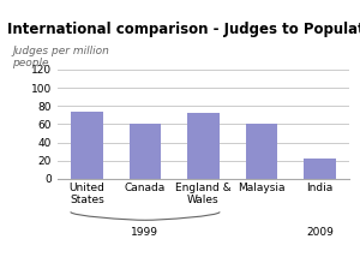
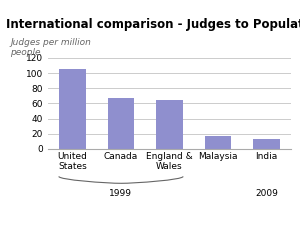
United States: 74 -> 105
Canada: 60 -> 67
England & Wales: 72 -> 65
Malaysia: 60 -> 17
India: 22 -> 13
